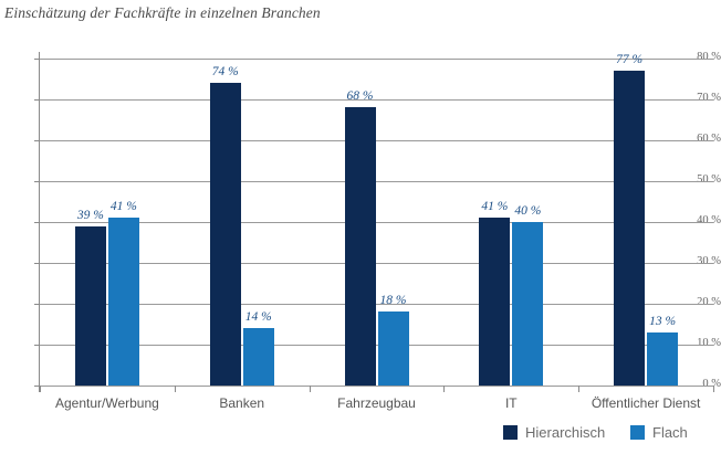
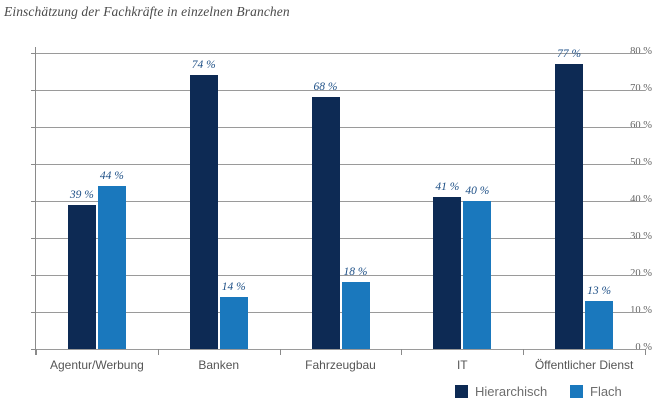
Flach/Agentur/Werbung: 41 -> 44
